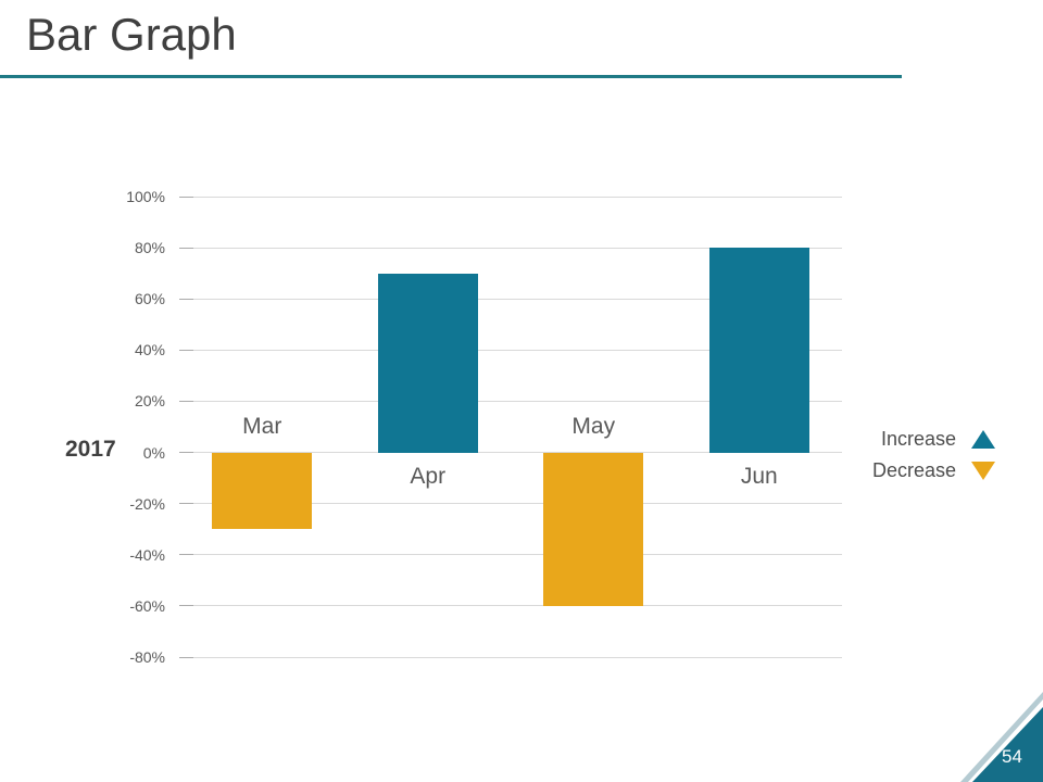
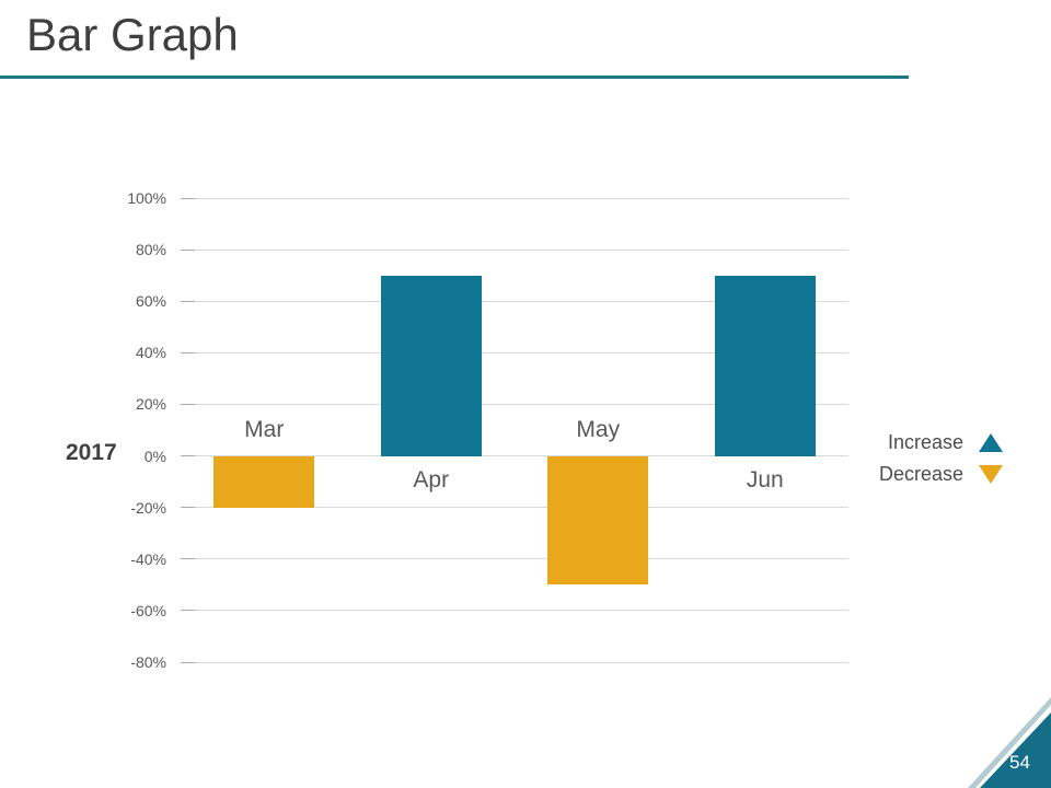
Mar: -30% -> -20%
May: -60% -> -50%
Jun: 80% -> 70%
